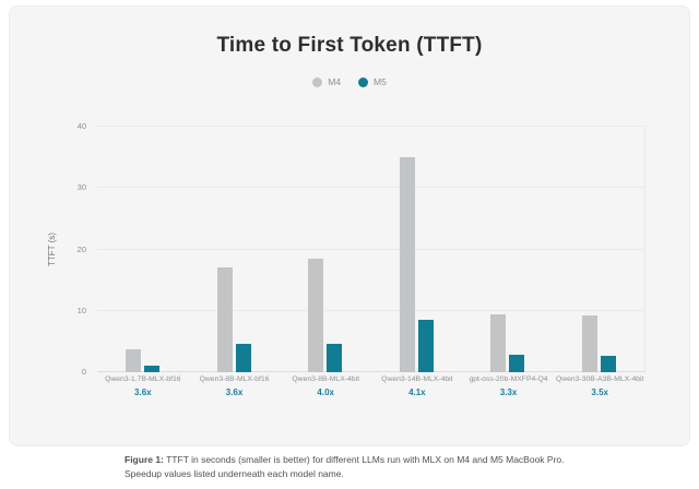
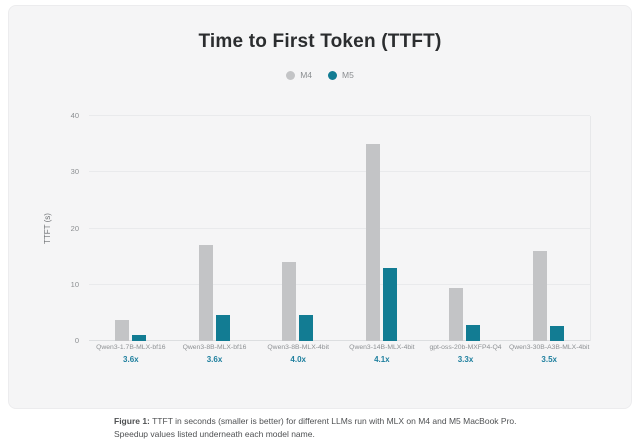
M4/Qwen3-8B-MLX-4bit: 18 -> 14
M5/Qwen3-14B-MLX-4bit: 9 -> 13
M4/Qwen3-30B-A3B-MLX-4bit: 9 -> 16
